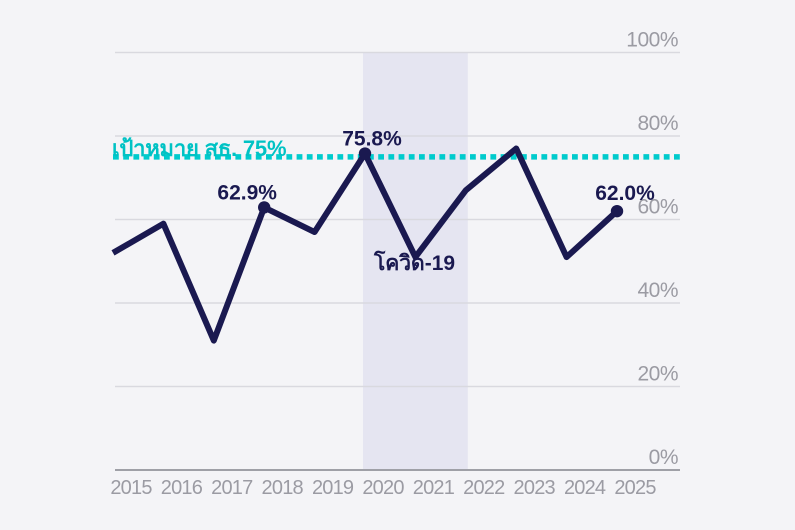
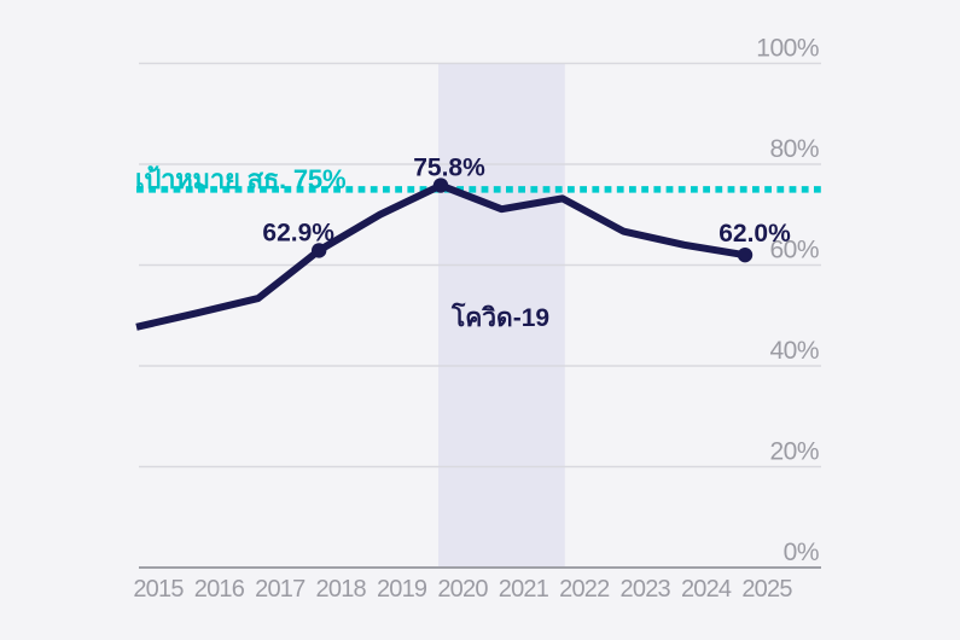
2015: 52% -> 48%
2016: 59% -> 50%
2017: 31% -> 53%
2019: 57% -> 70%
2021: 51% -> 71%
2022: 67% -> 73%
2023: 77% -> 67%
2024: 51% -> 64%
